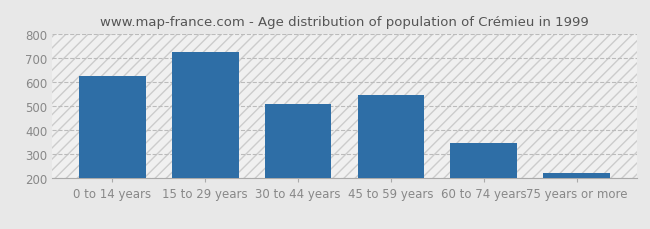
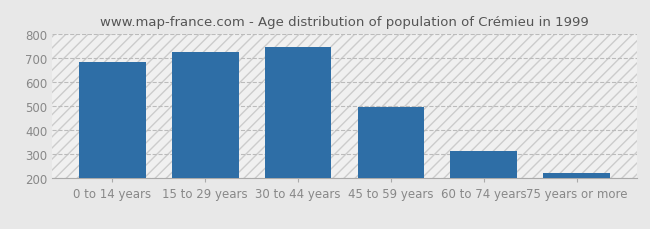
0 to 14 years: 625 -> 683
30 to 44 years: 510 -> 743
45 to 59 years: 545 -> 497
60 to 74 years: 345 -> 313
